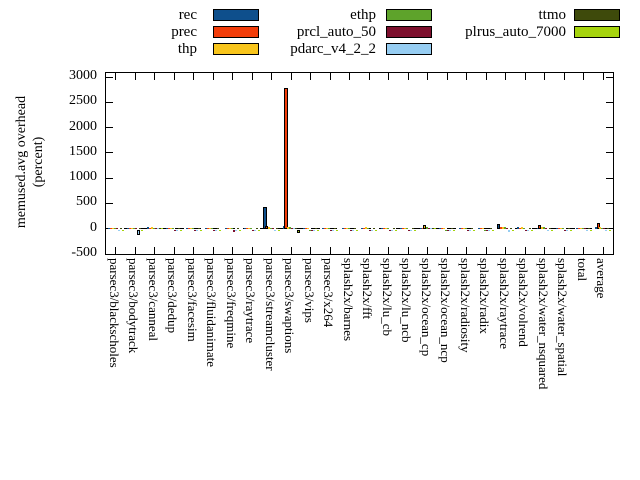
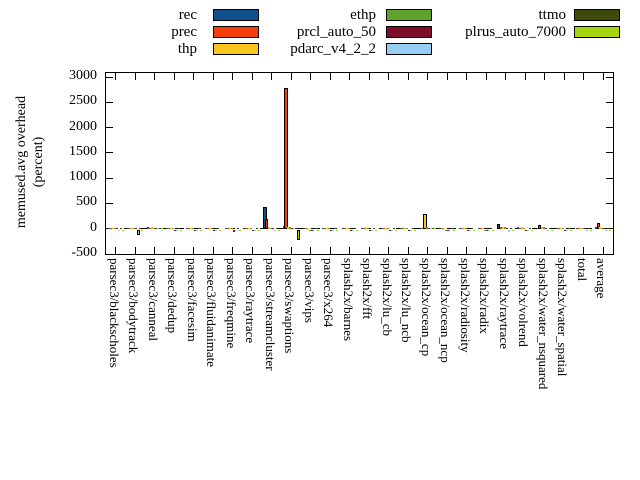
prec/parsec3/streamcluster: 100 -> 200
plrus_auto_7000/parsec3/swaptions: -100 -> -200
thp/splash2x/ocean_cp: 100 -> 300
